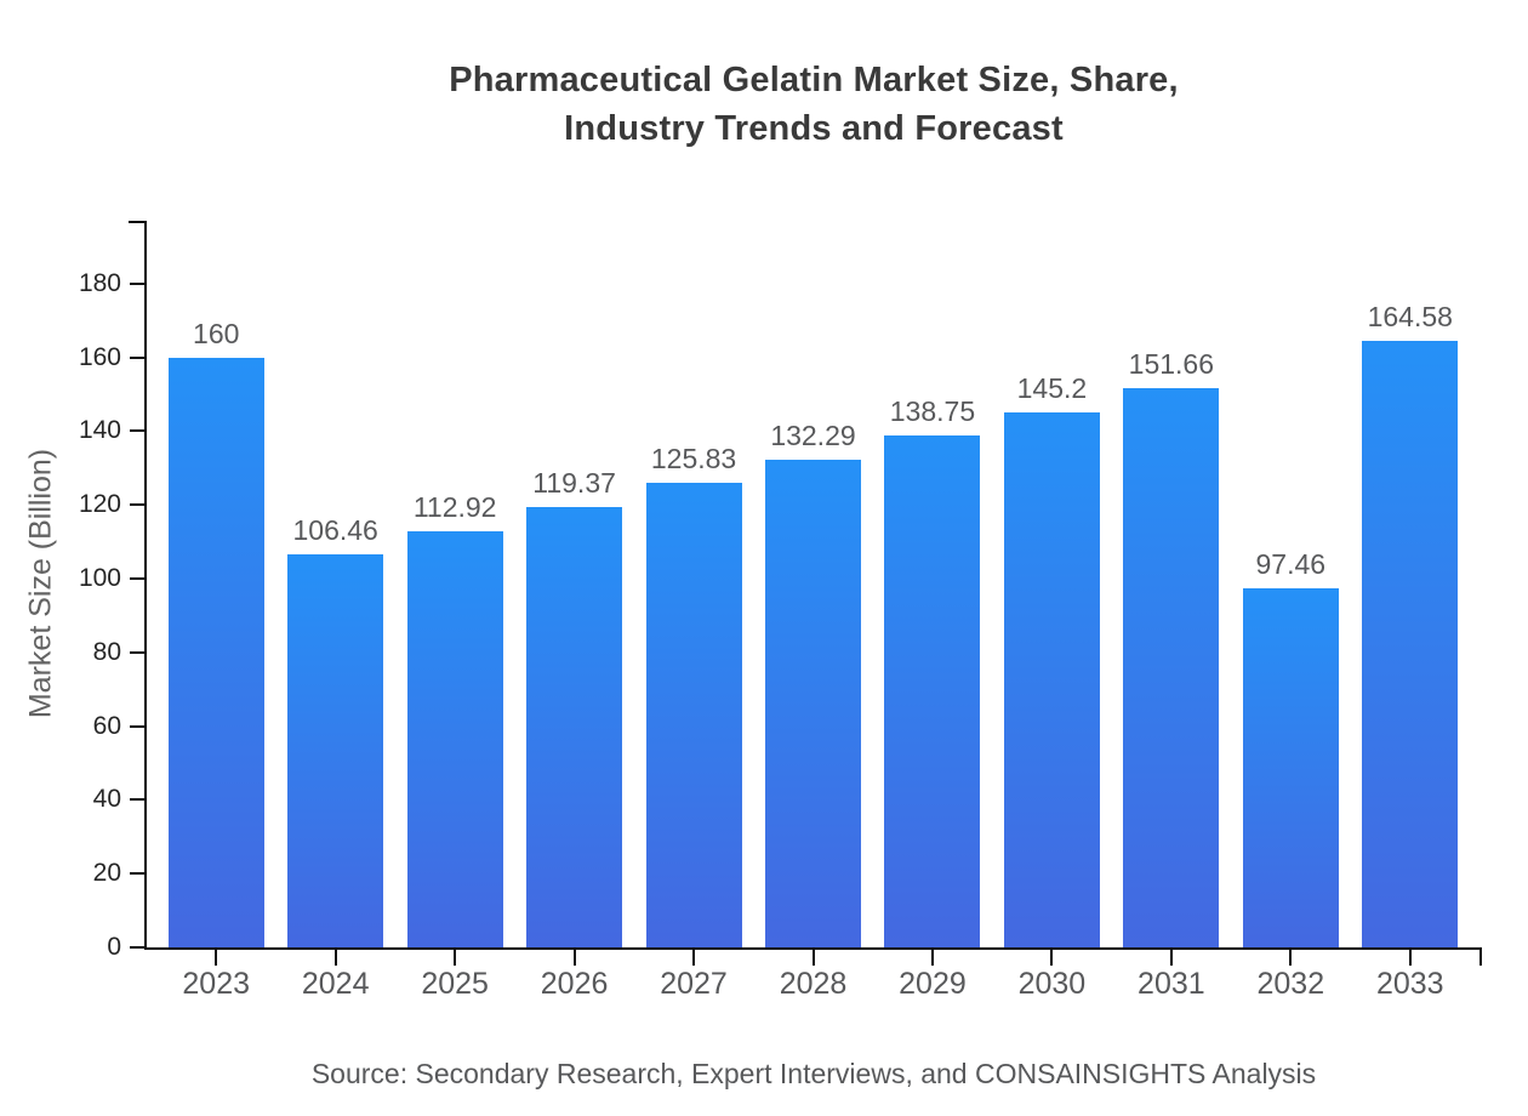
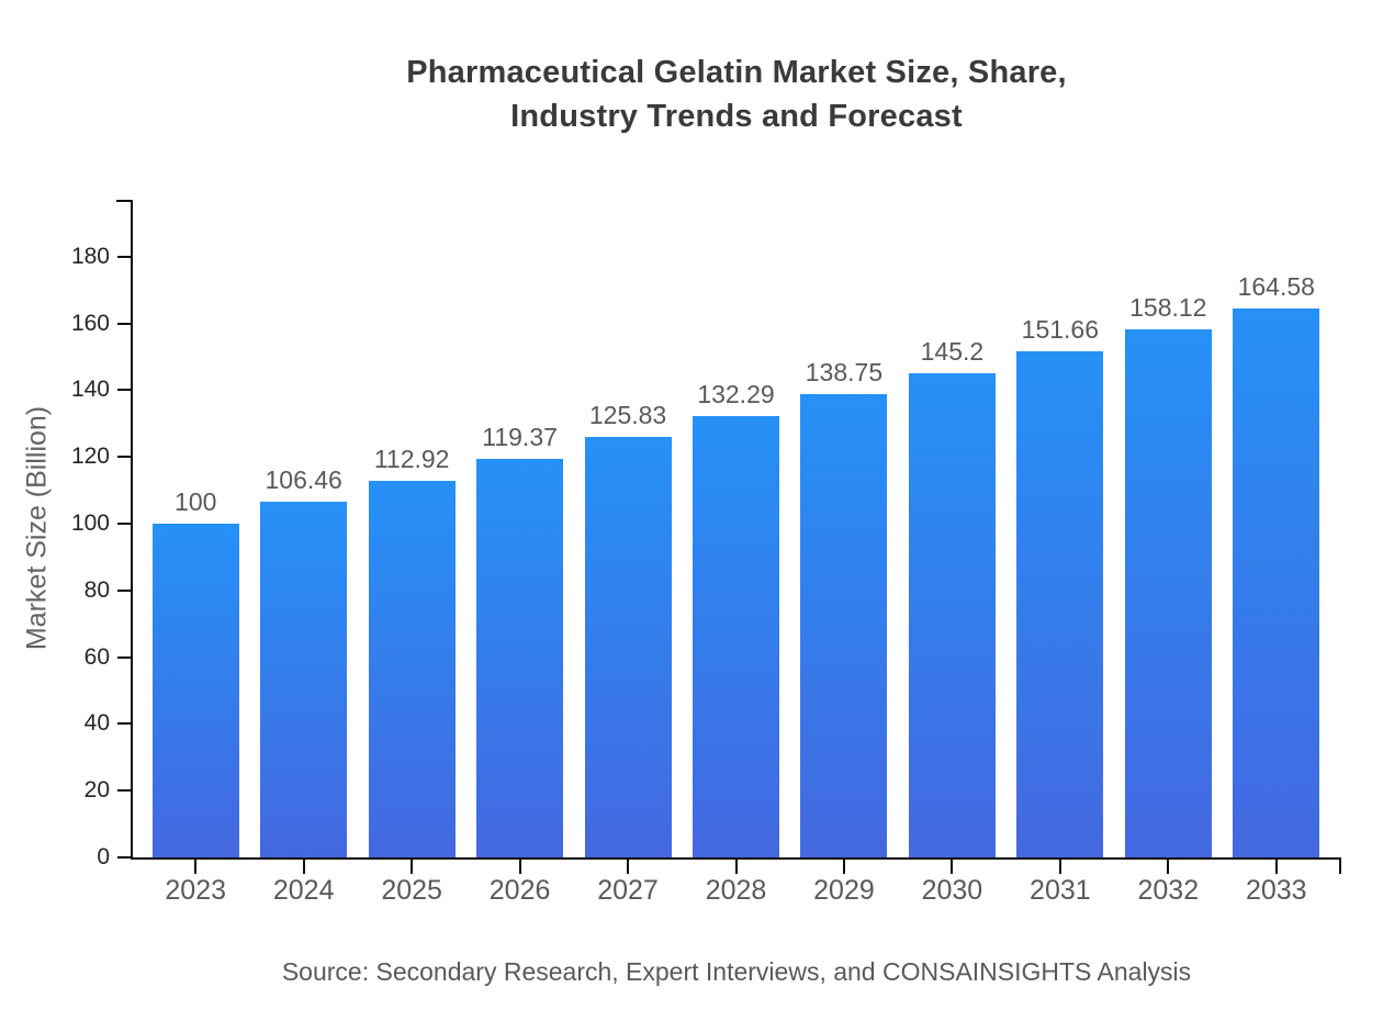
2023: 160 -> 100
2032: 97.46 -> 158.12
